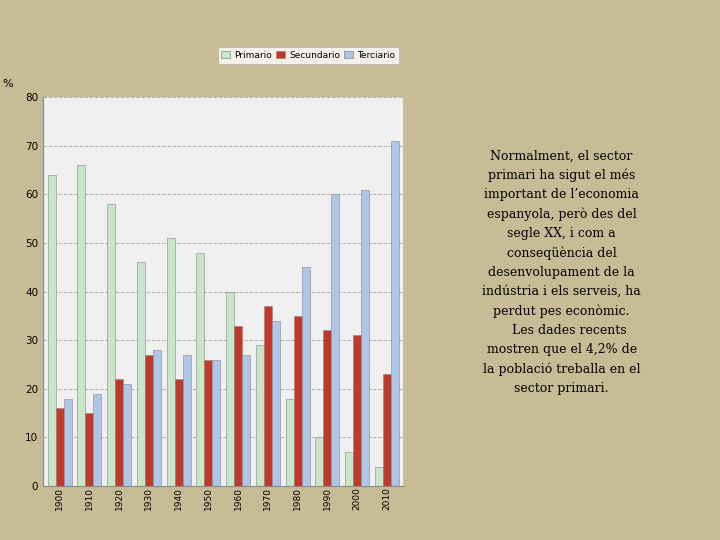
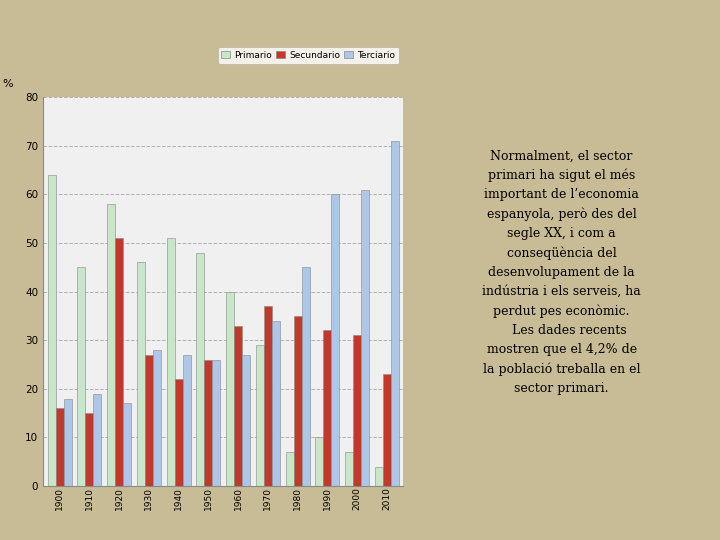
Primario/1910: 66 -> 45
Secundario/1920: 22 -> 51
Terciario/1920: 21 -> 17
Primario/1980: 18 -> 7
